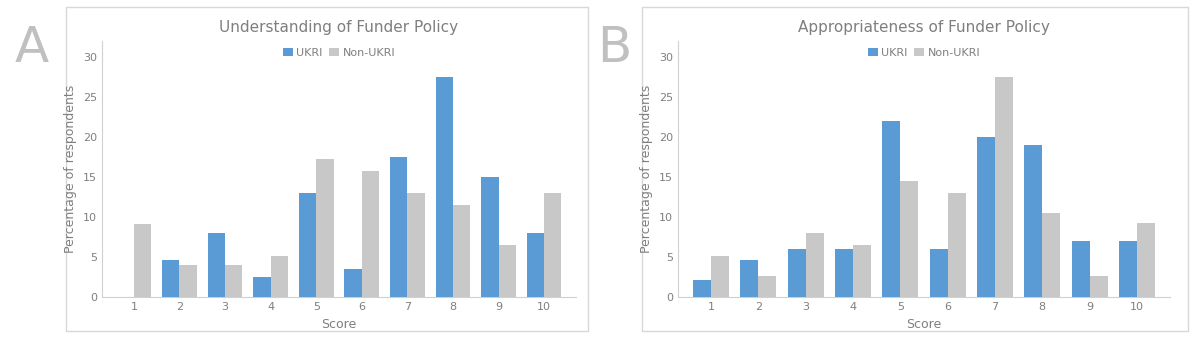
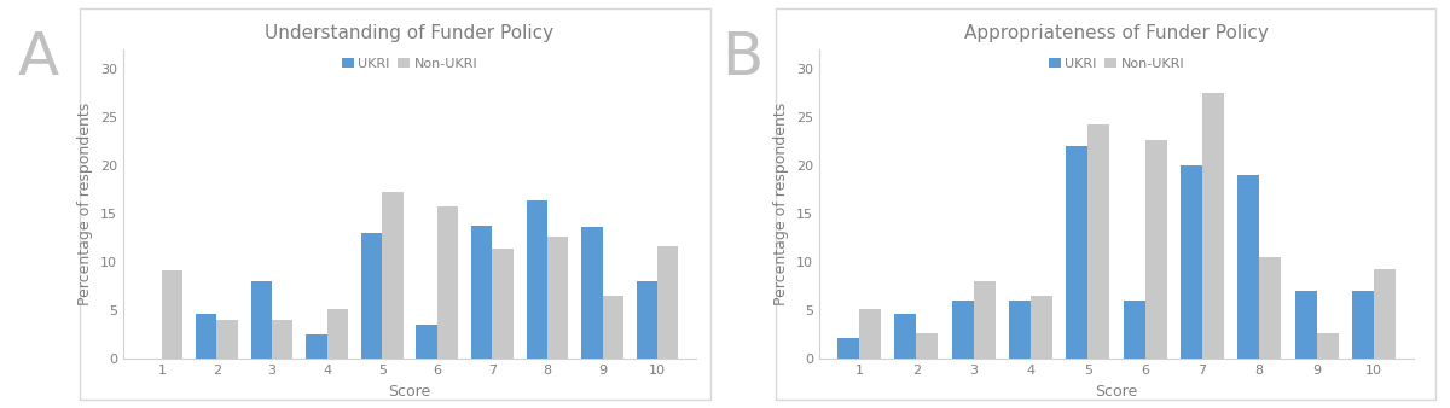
Understanding of Funder Policy/UKRI/7: 17.5 -> 13.8
Understanding of Funder Policy/Non-UKRI/7: 13.0 -> 11.4
Understanding of Funder Policy/UKRI/8: 27.5 -> 16.4
Understanding of Funder Policy/Non-UKRI/8: 11.5 -> 12.6
Understanding of Funder Policy/UKRI/9: 15.0 -> 13.6
Understanding of Funder Policy/Non-UKRI/10: 13.0 -> 11.6
Appropriateness of Funder Policy/Non-UKRI/5: 14.5 -> 24.2
Appropriateness of Funder Policy/Non-UKRI/6: 13.0 -> 22.6
